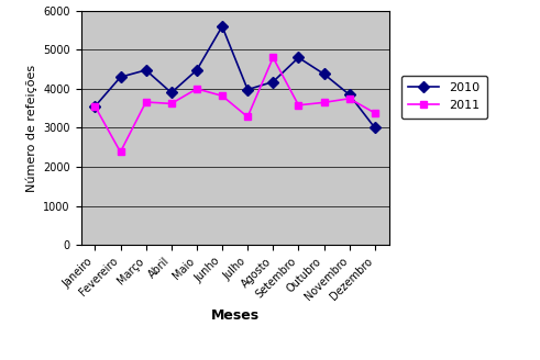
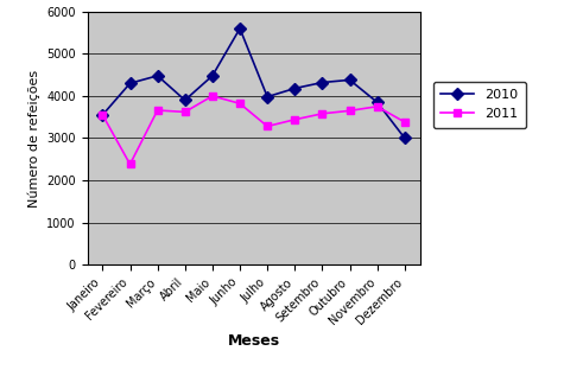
2011/Agosto: 4800 -> 3440
2010/Setembro: 4800 -> 4320
